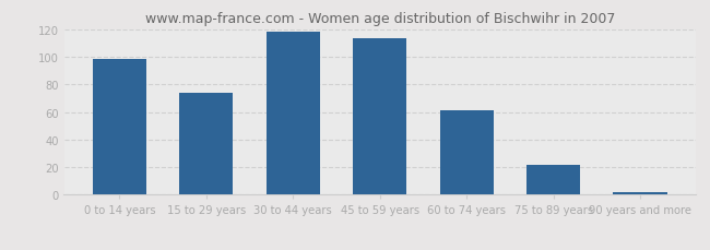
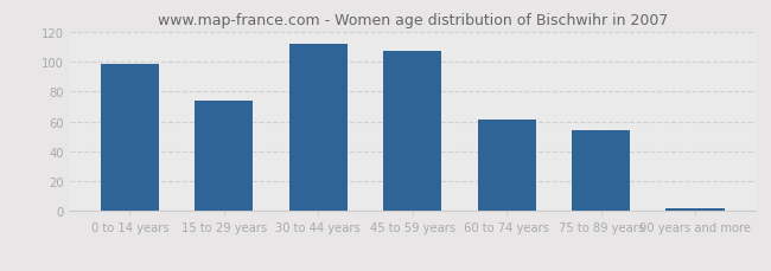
30 to 44 years: 118 -> 112
45 to 59 years: 113 -> 107
75 to 89 years: 22 -> 54
